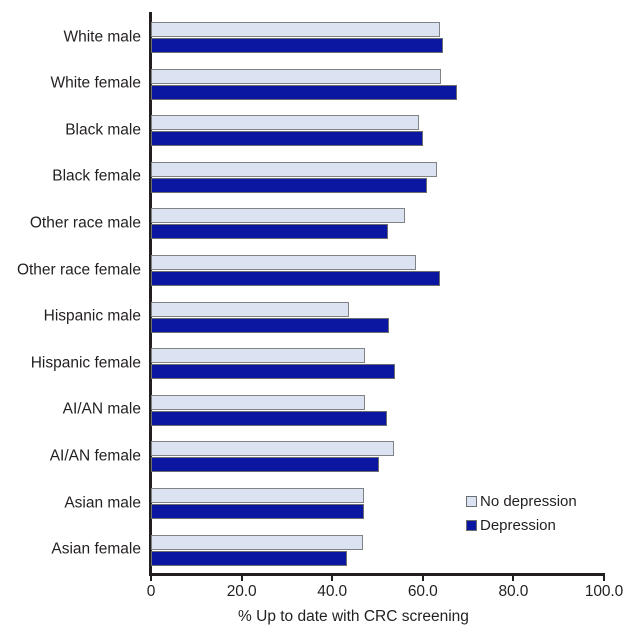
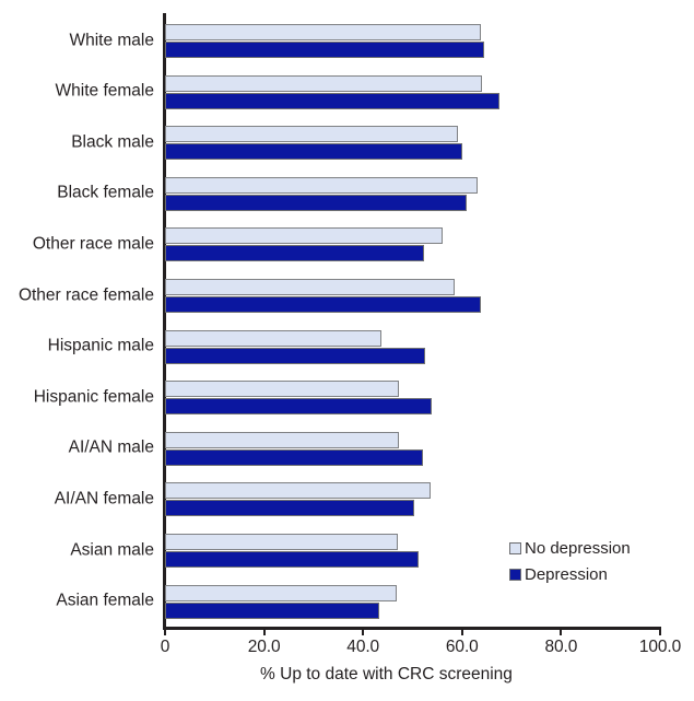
Depression/Asian male: 47 -> 51
